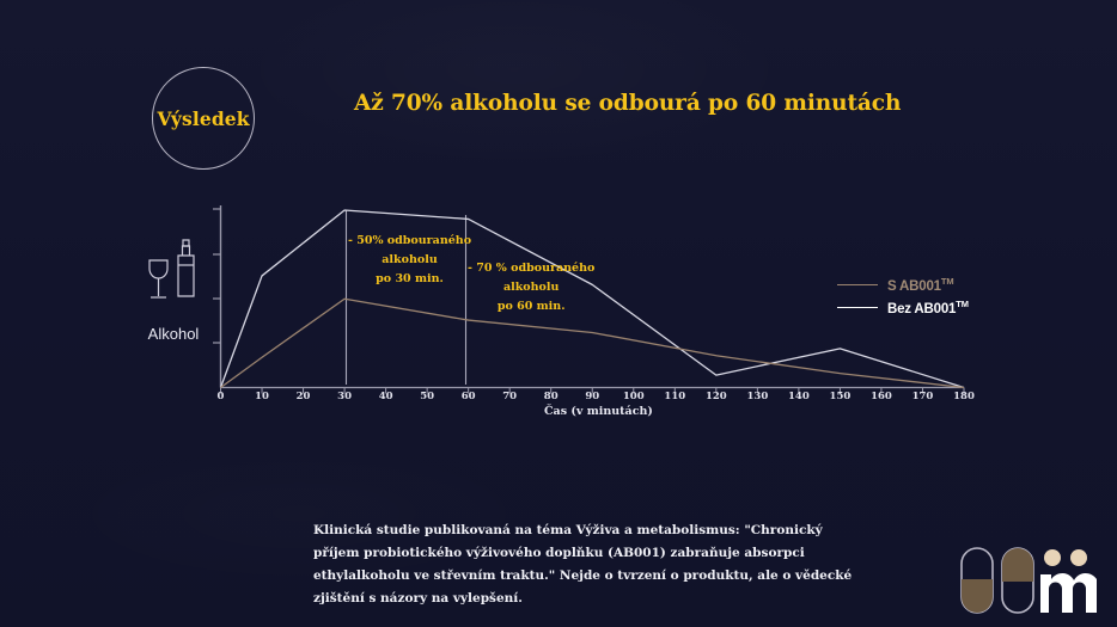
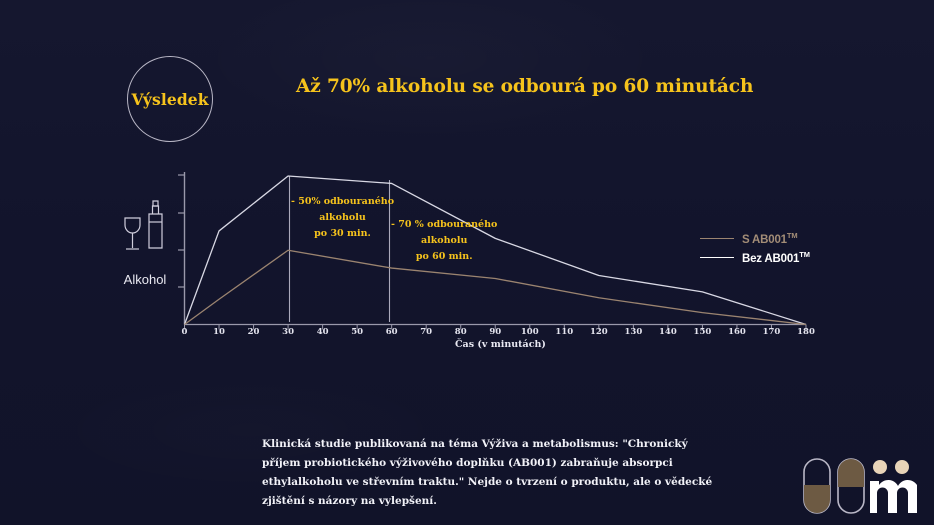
Bez AB001/120: 7 -> 33
